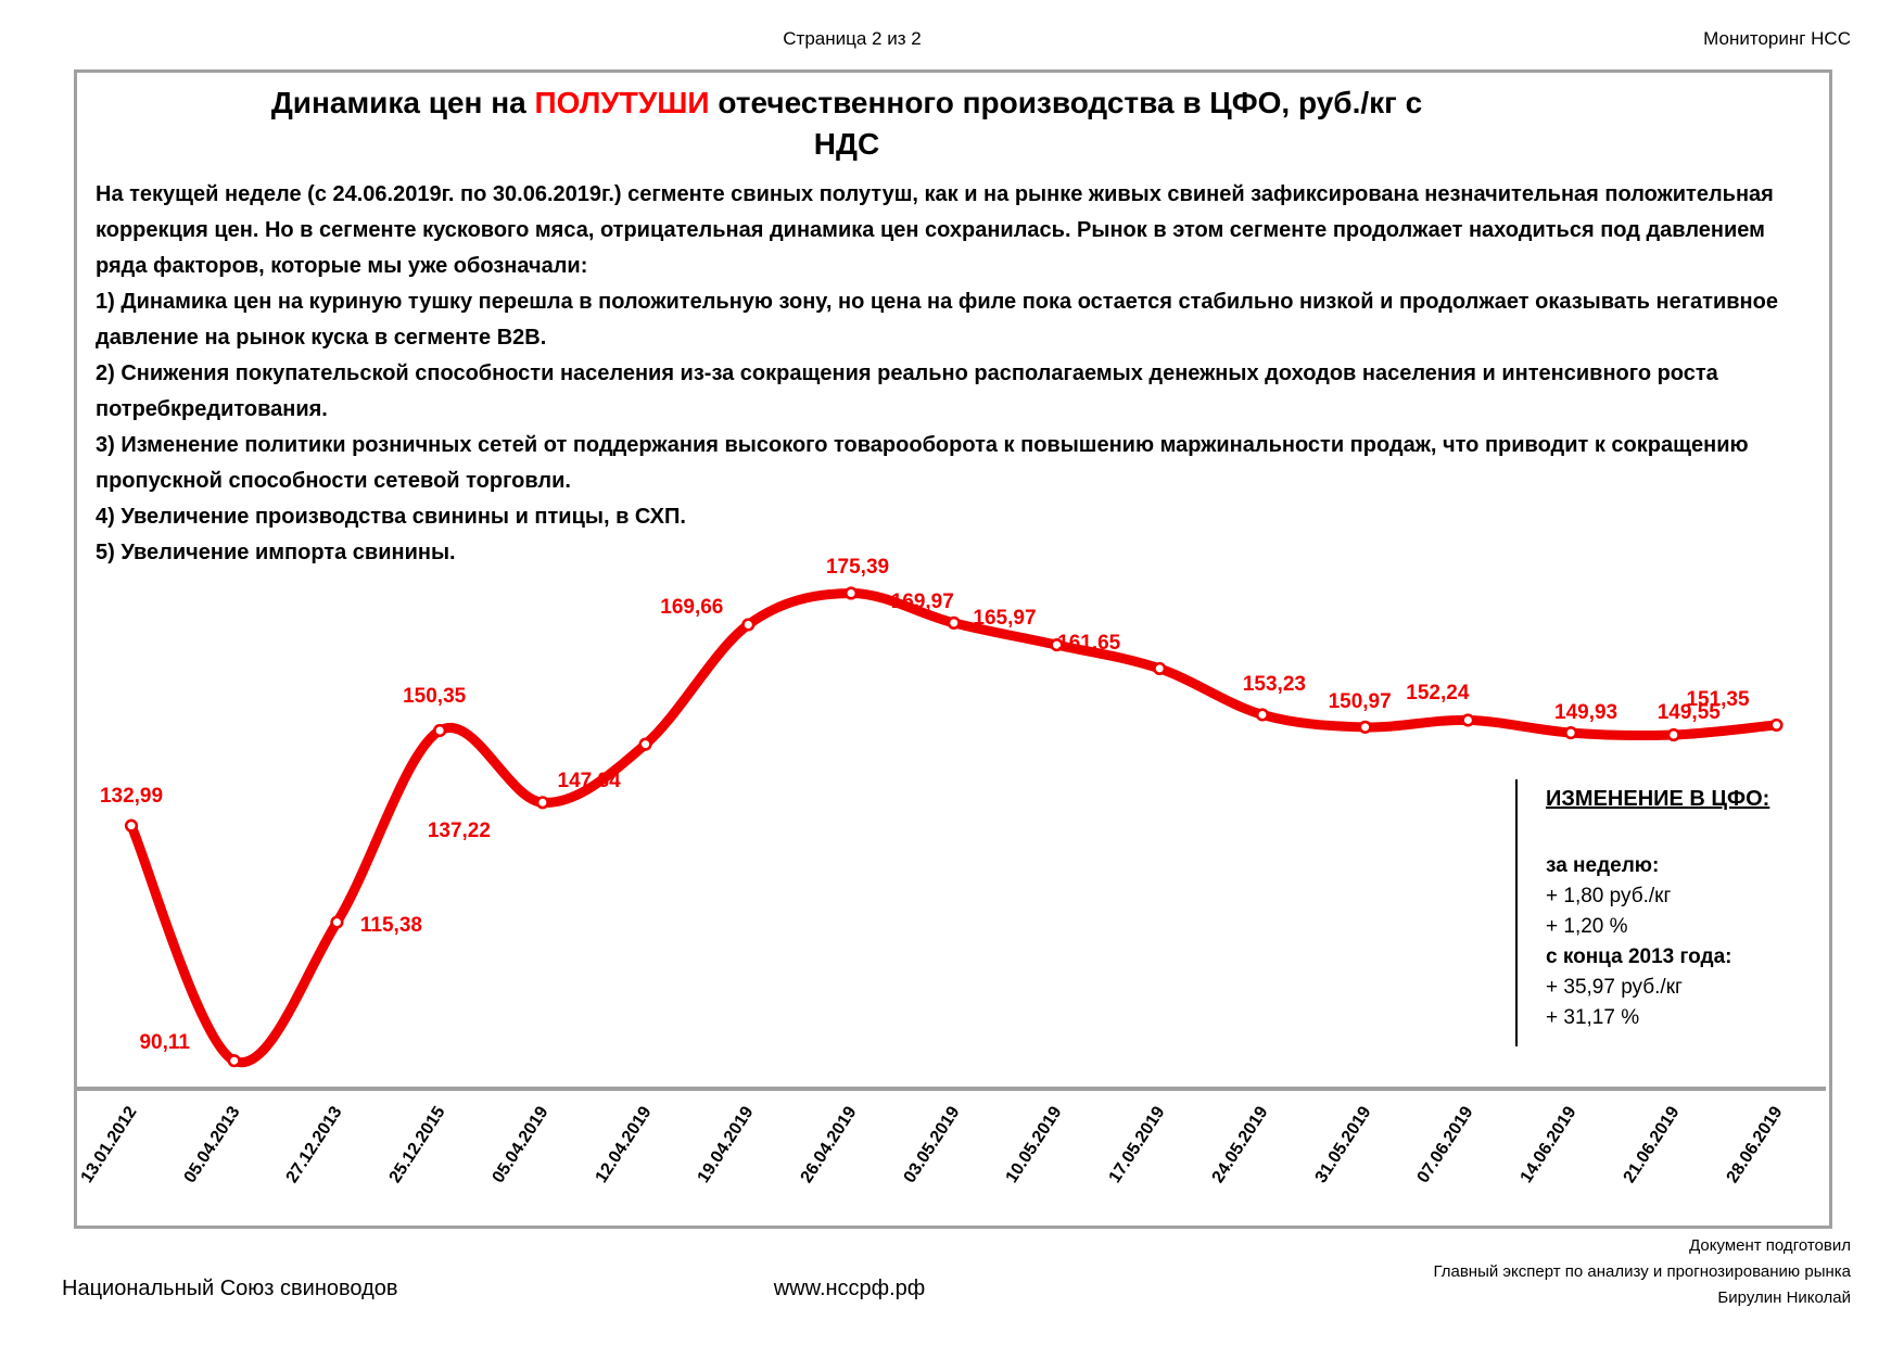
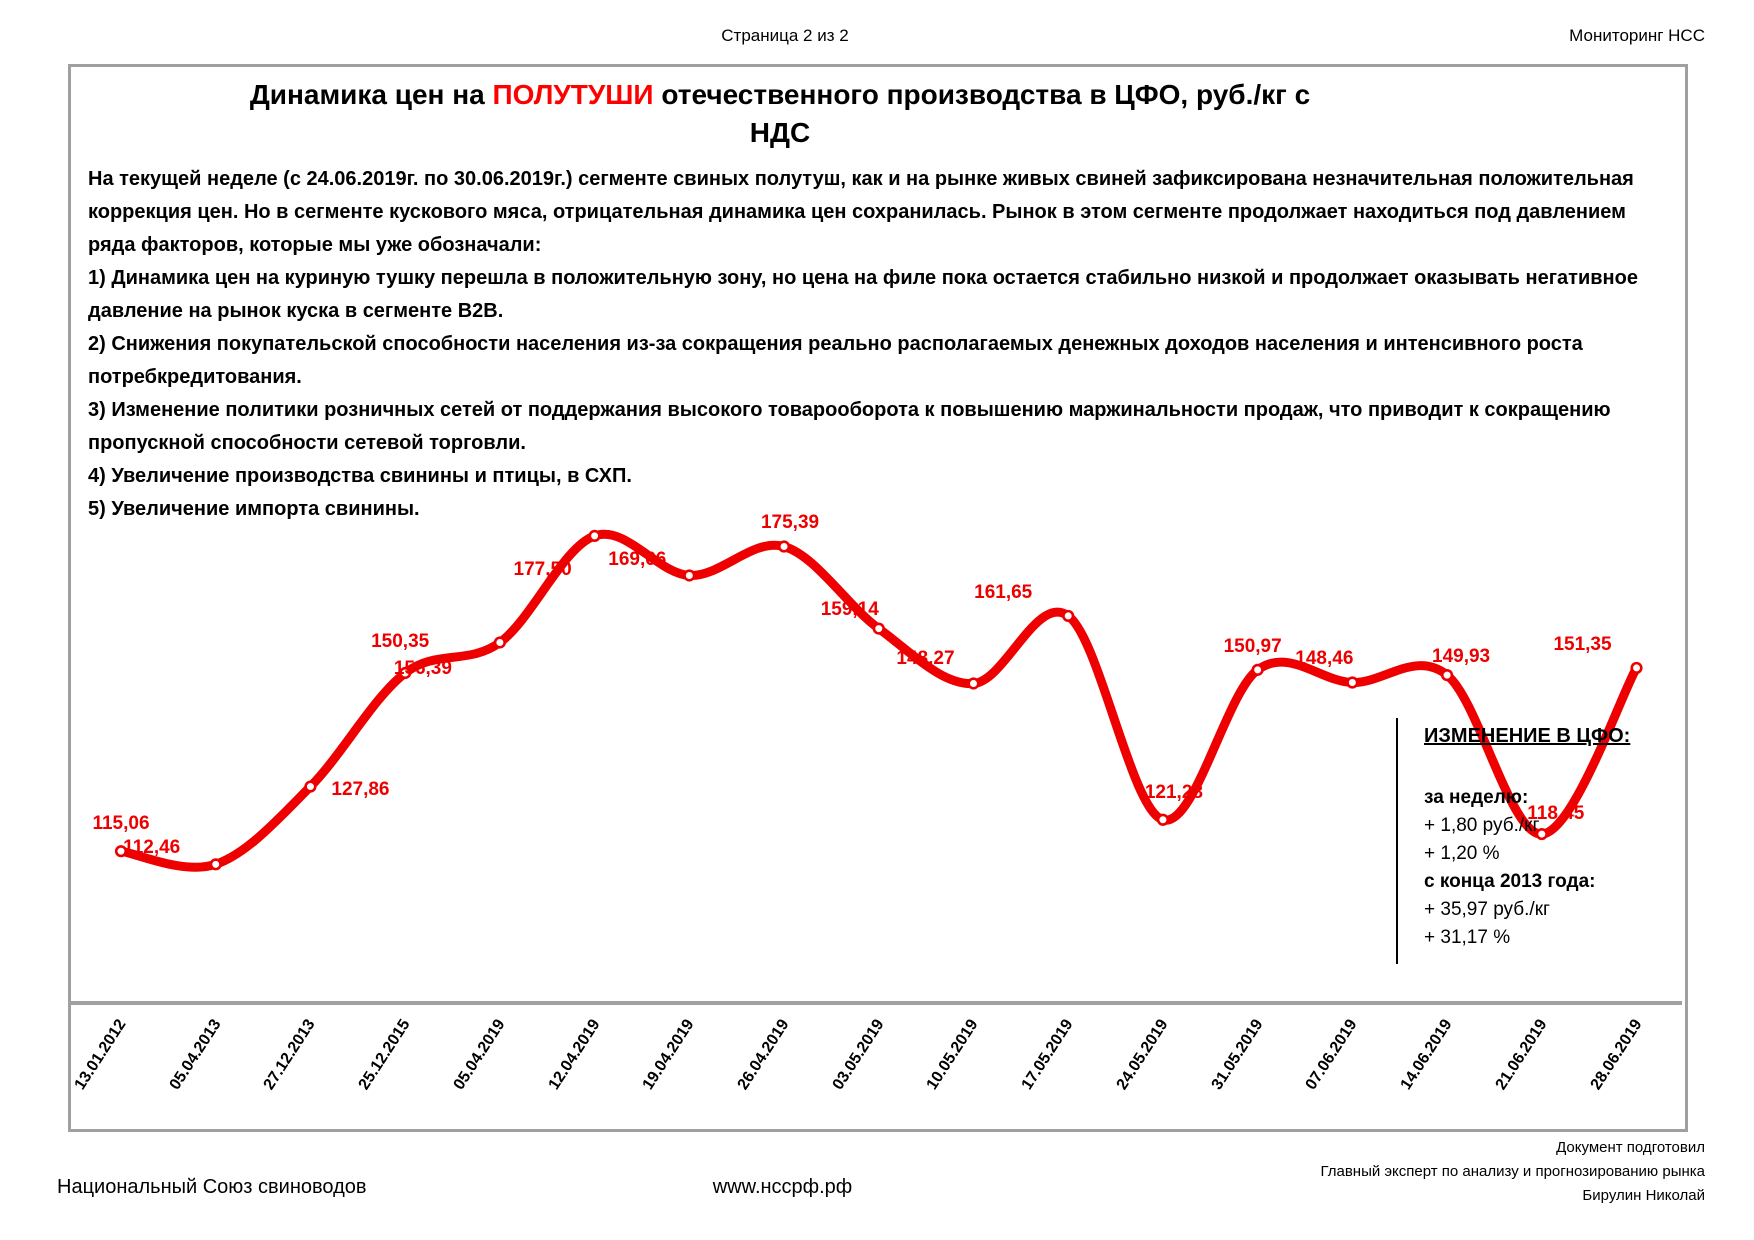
13.01.2012: 132,99 -> 115,06
05.04.2013: 90,11 -> 112,46
27.12.2013: 115,38 -> 127,86
05.04.2019: 137,22 -> 156,39
12.04.2019: 147,84 -> 177,50
03.05.2019: 169,97 -> 159,14
10.05.2019: 165,97 -> 148,27
24.05.2019: 153,23 -> 121,28
07.06.2019: 152,24 -> 148,46
21.06.2019: 149,55 -> 118,45
